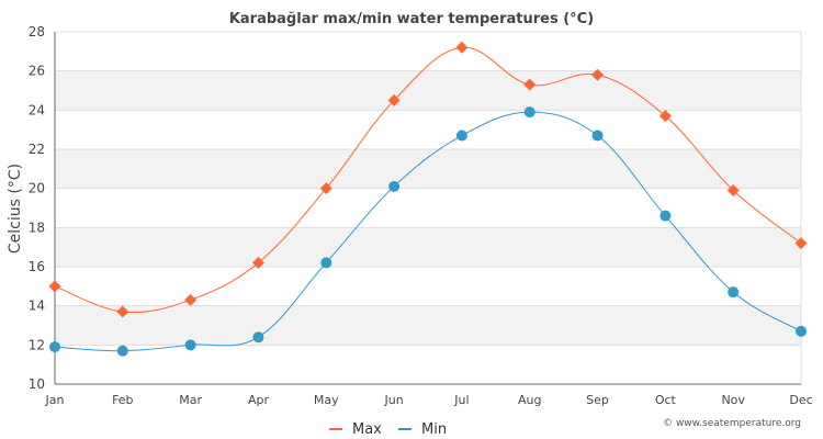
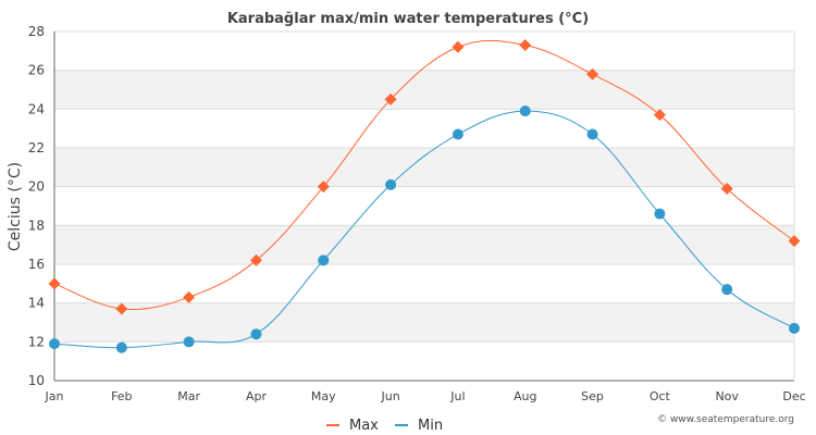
Max/Aug: 25.3 -> 27.3
